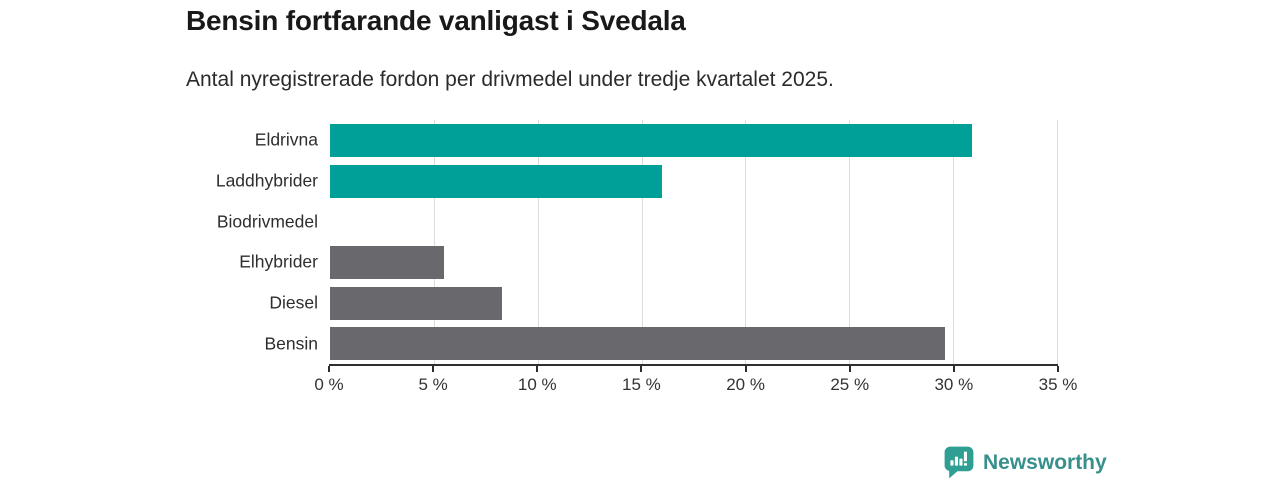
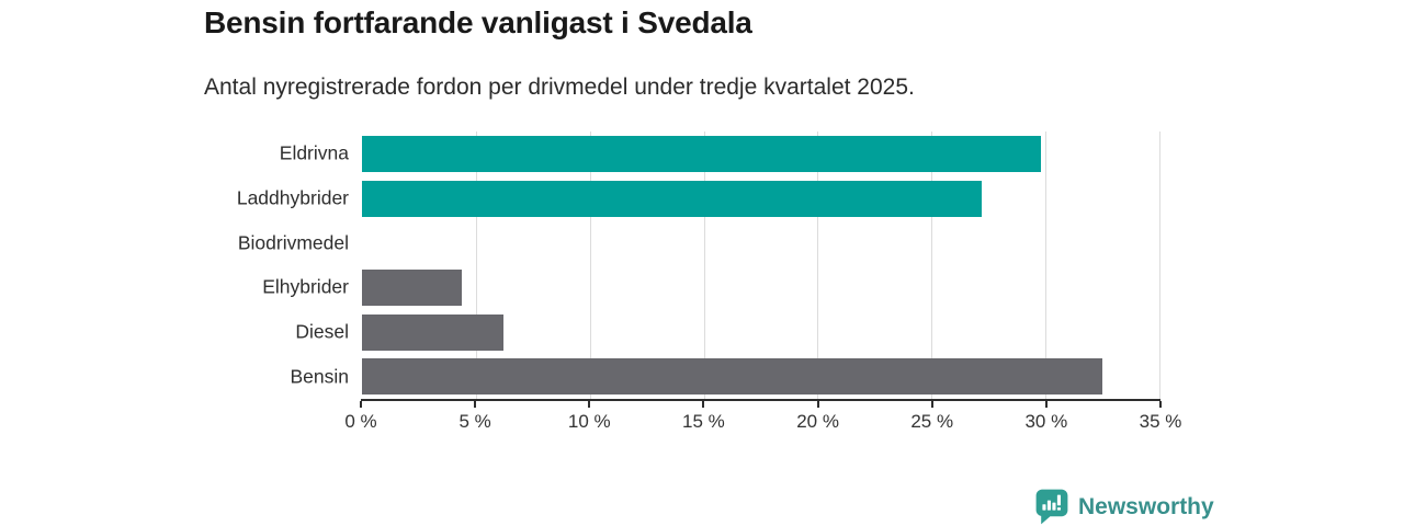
Eldrivna: 30.9% -> 29.8%
Laddhybrider: 16.0% -> 27.2%
Elhybrider: 5.5% -> 4.4%
Diesel: 8.3% -> 6.2%
Bensin: 29.6% -> 32.5%
